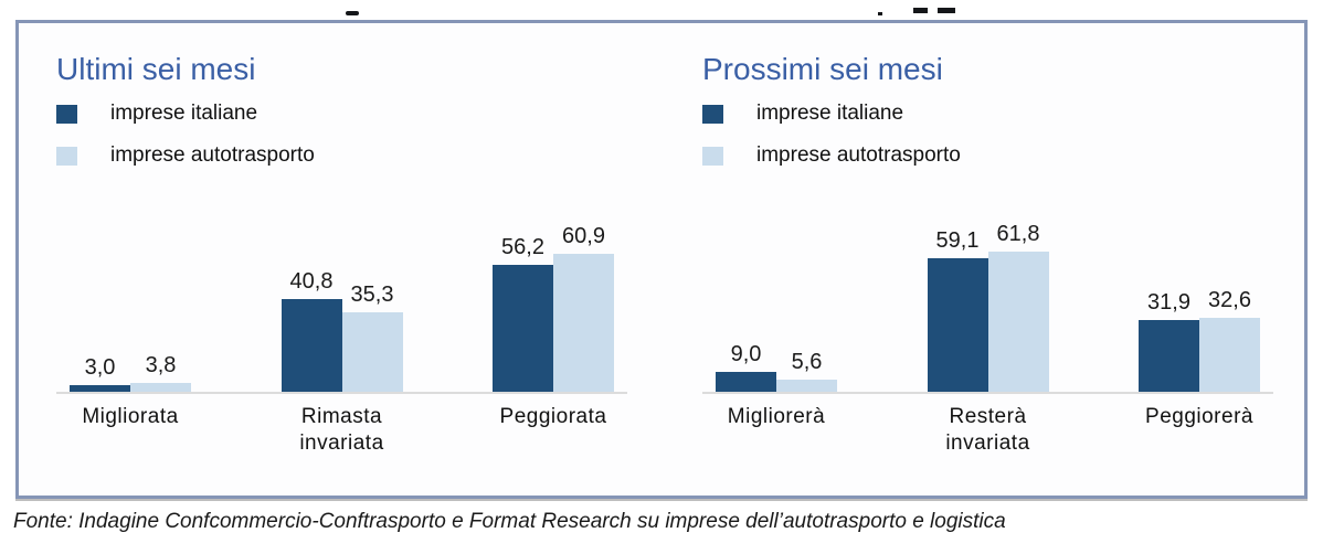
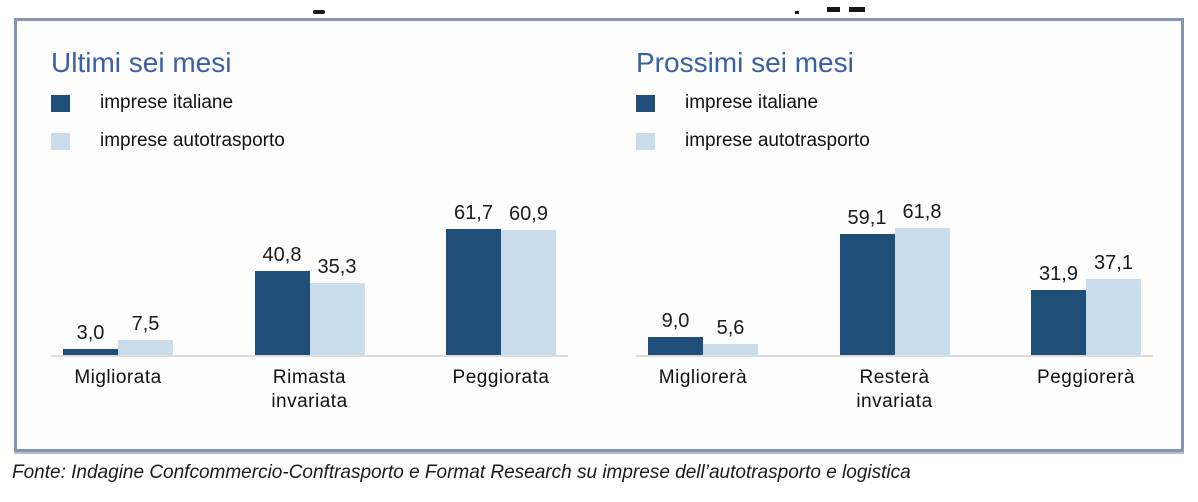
Ultimi sei mesi/imprese autotrasporto/Migliorata: 3,8 -> 7,5
Ultimi sei mesi/imprese italiane/Peggiorata: 56,2 -> 61,7
Prossimi sei mesi/imprese autotrasporto/Peggiorerà: 32,6 -> 37,1
